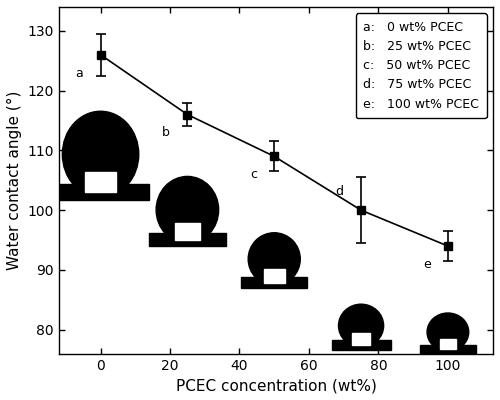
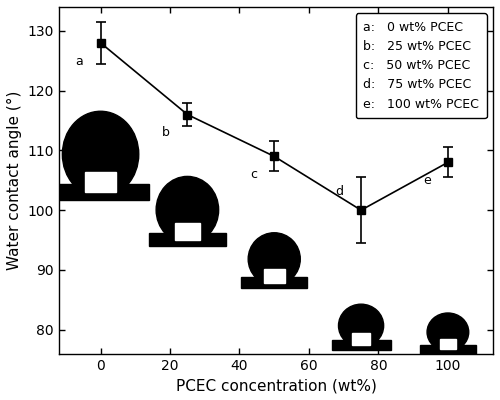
0: 126 -> 128
100: 94 -> 108
